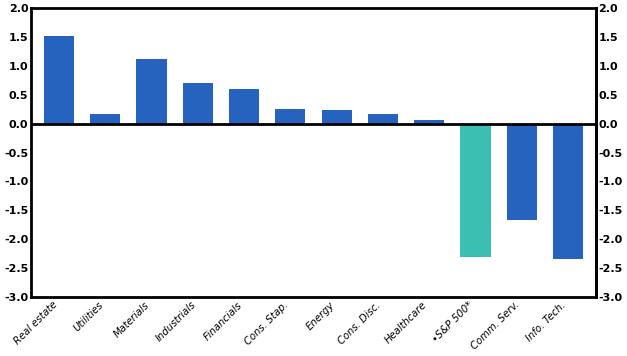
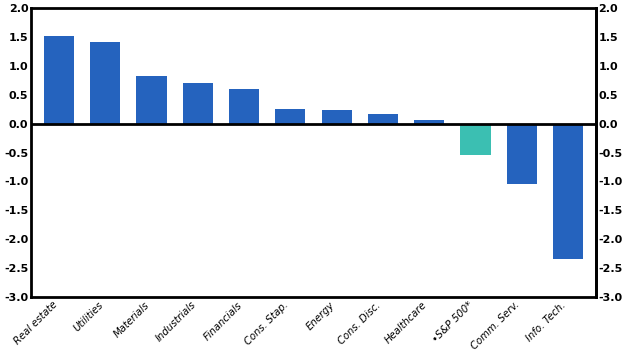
Utilities: 0.16 -> 1.42
Materials: 1.12 -> 0.82
•S&P 500*: -2.30 -> -0.55
Comm. Serv.: -1.66 -> -1.05
